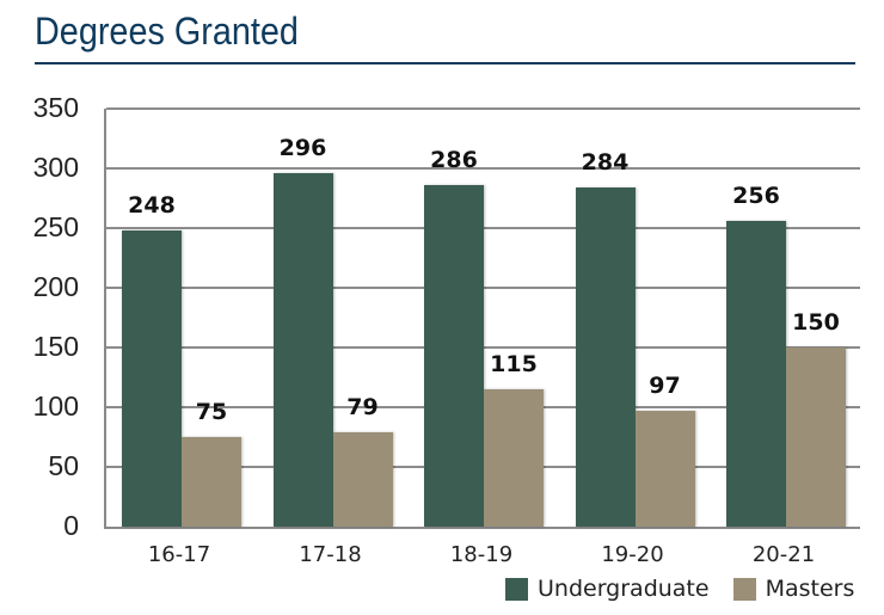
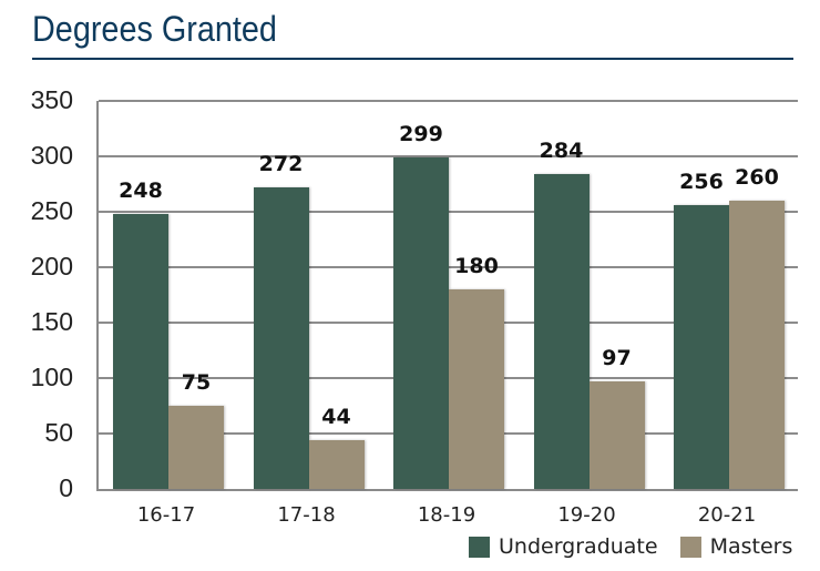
Undergraduate/17-18: 296 -> 272
Masters/17-18: 79 -> 44
Undergraduate/18-19: 286 -> 299
Masters/18-19: 115 -> 180
Masters/20-21: 150 -> 260
